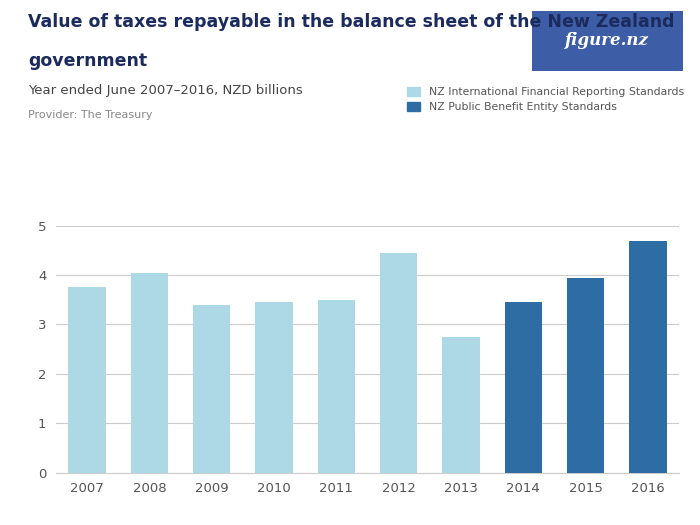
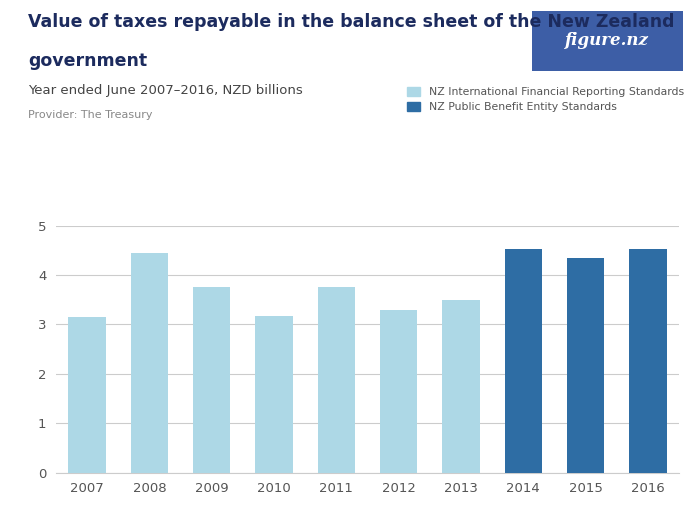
2007: 3.75 -> 3.15
2008: 4.05 -> 4.45
2009: 3.40 -> 3.75
2010: 3.45 -> 3.18
2011: 3.50 -> 3.75
2012: 4.45 -> 3.30
2013: 2.75 -> 3.50
2014: 3.45 -> 4.52
2015: 3.95 -> 4.35
2016: 4.70 -> 4.52
